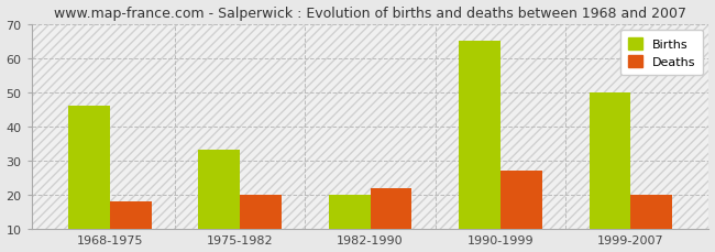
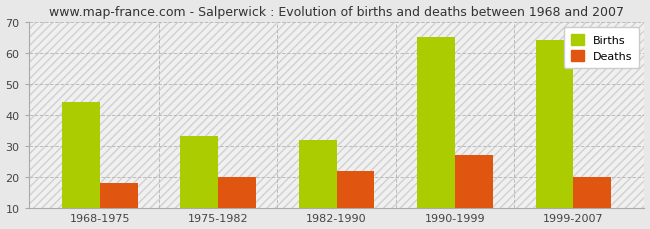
Births/1968-1975: 46 -> 44
Births/1982-1990: 20 -> 32
Births/1999-2007: 50 -> 64
